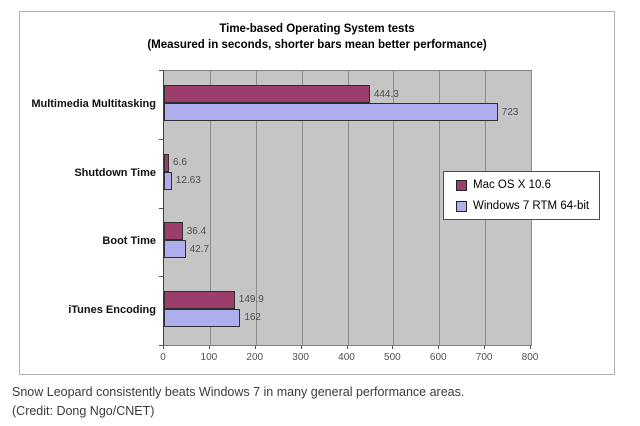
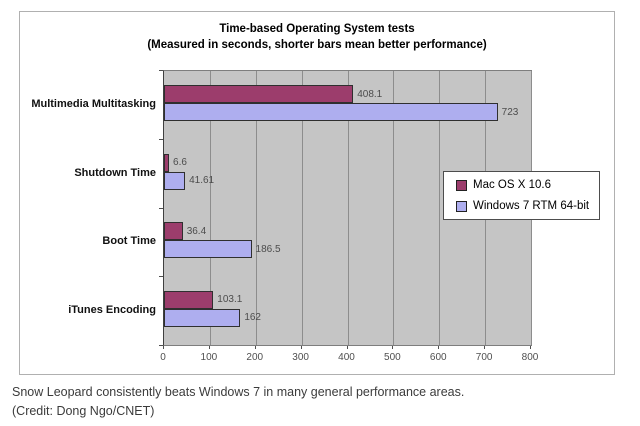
Mac OS X 10.6/Multimedia Multitasking: 444.3 -> 408.1
Windows 7 RTM 64-bit/Shutdown Time: 12.63 -> 41.61
Windows 7 RTM 64-bit/Boot Time: 42.7 -> 186.5
Mac OS X 10.6/iTunes Encoding: 149.9 -> 103.1
